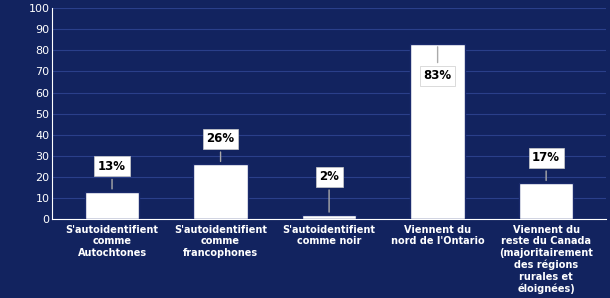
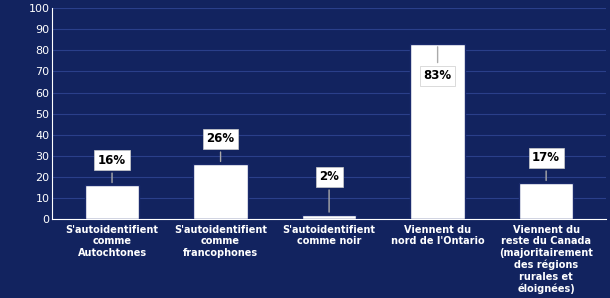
S'autoidentifient comme Autochtones: 13% -> 16%
